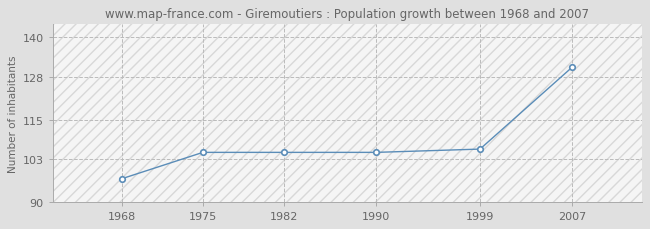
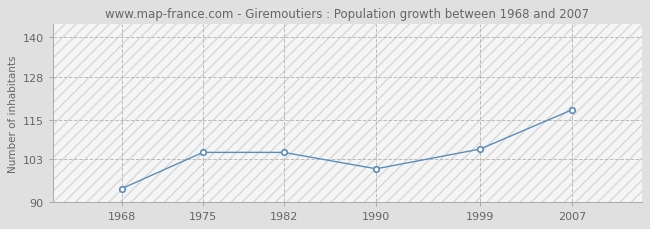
1968: 97 -> 94
1990: 105 -> 100
2007: 131 -> 118
